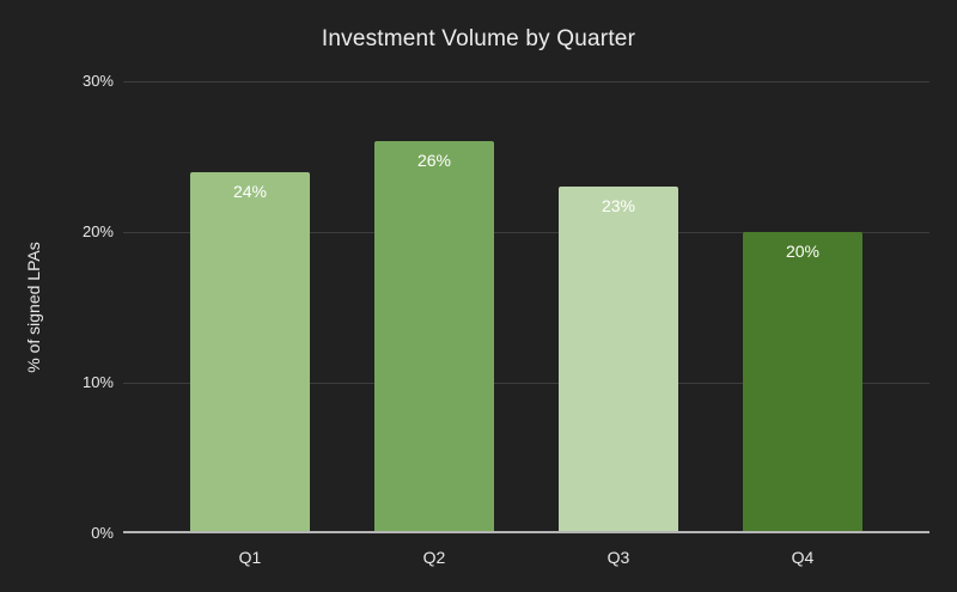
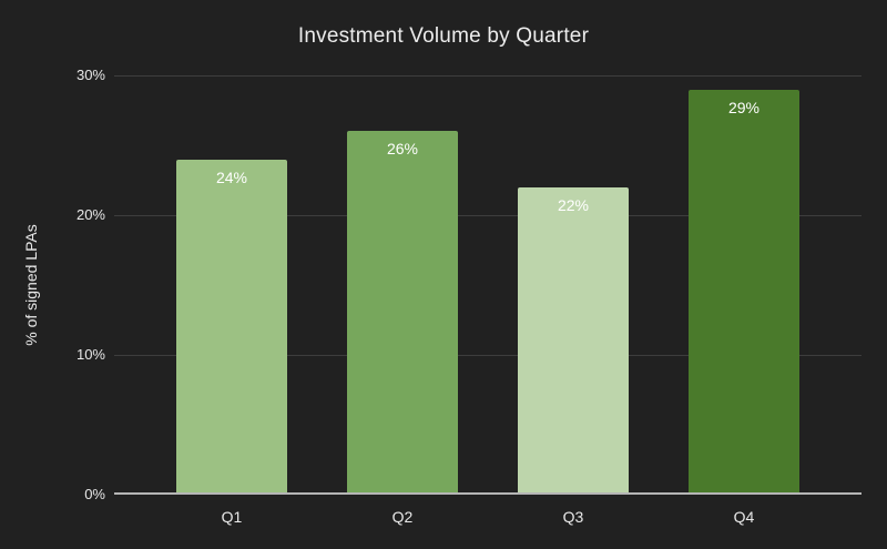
Q3: 23% -> 22%
Q4: 20% -> 29%
